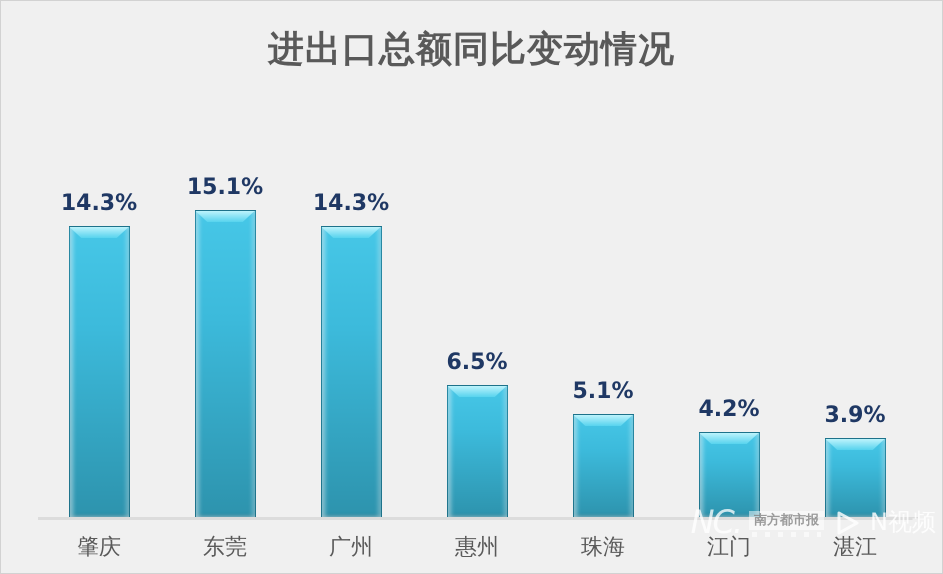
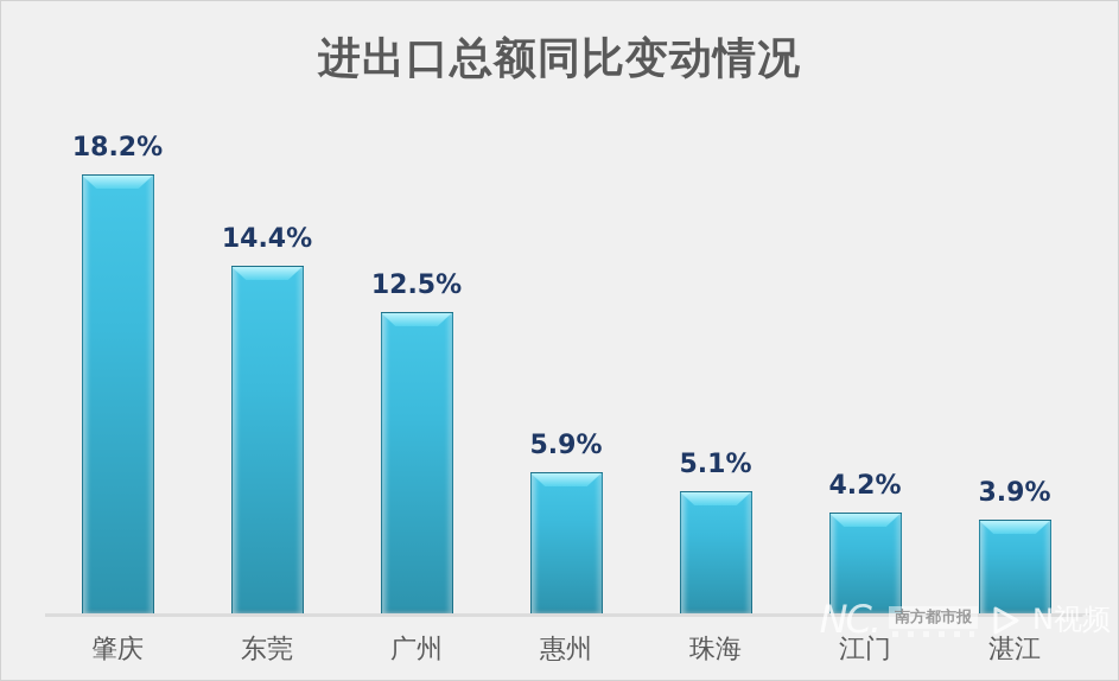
肇庆: 14.3% -> 18.2%
东莞: 15.1% -> 14.4%
广州: 14.3% -> 12.5%
惠州: 6.5% -> 5.9%
